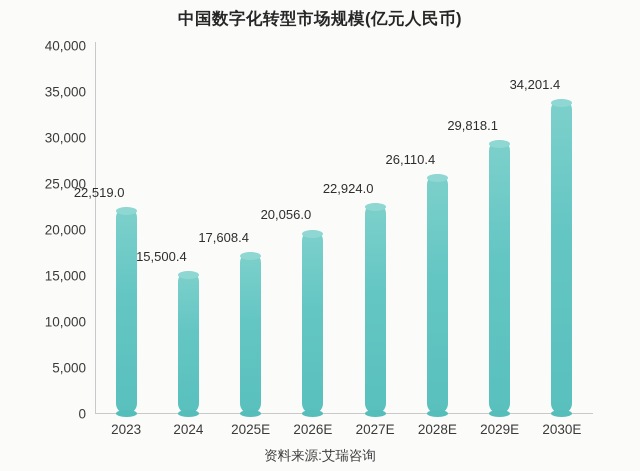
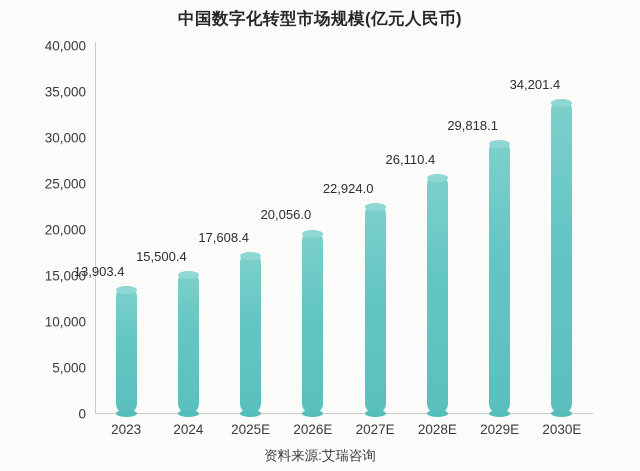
2023: 22,519.0 -> 13,903.4
